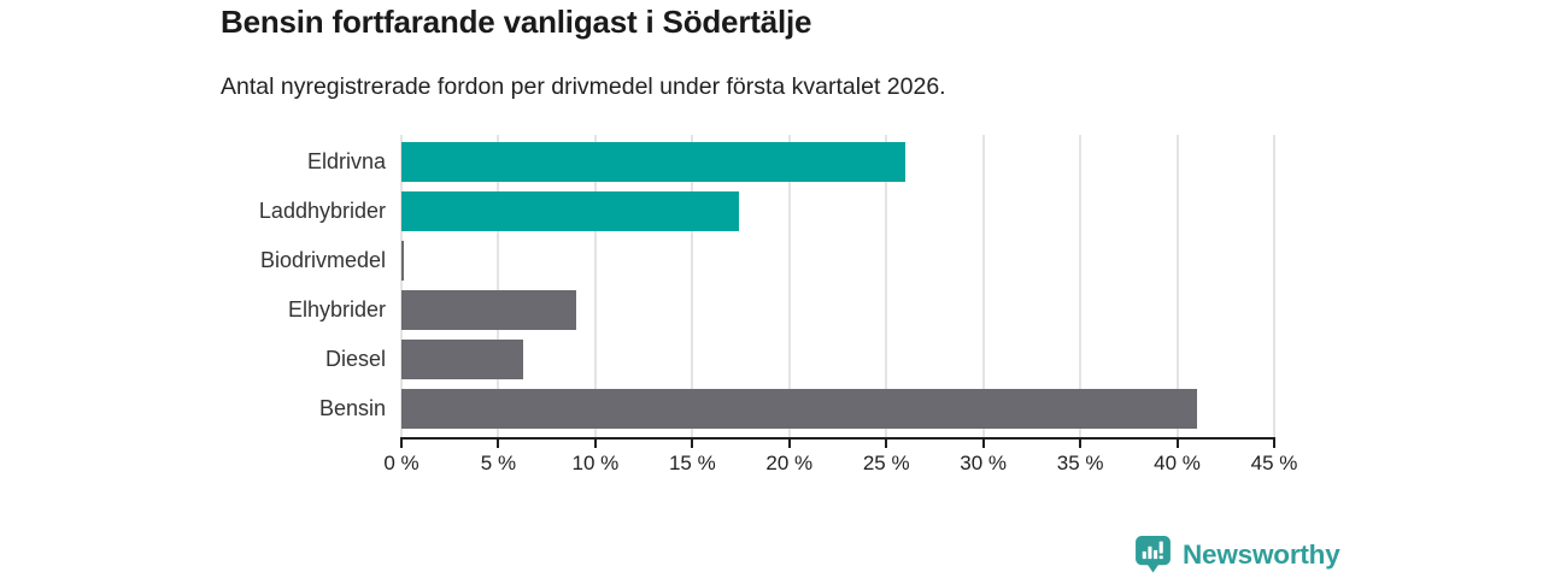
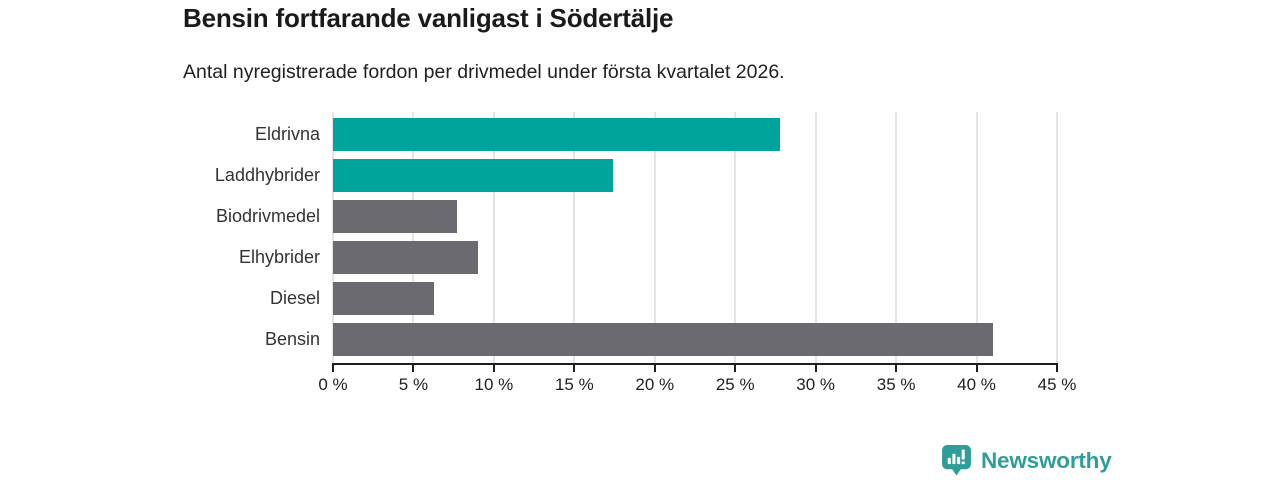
Eldrivna: 26.0% -> 27.8%
Biodrivmedel: 0.1% -> 7.7%
